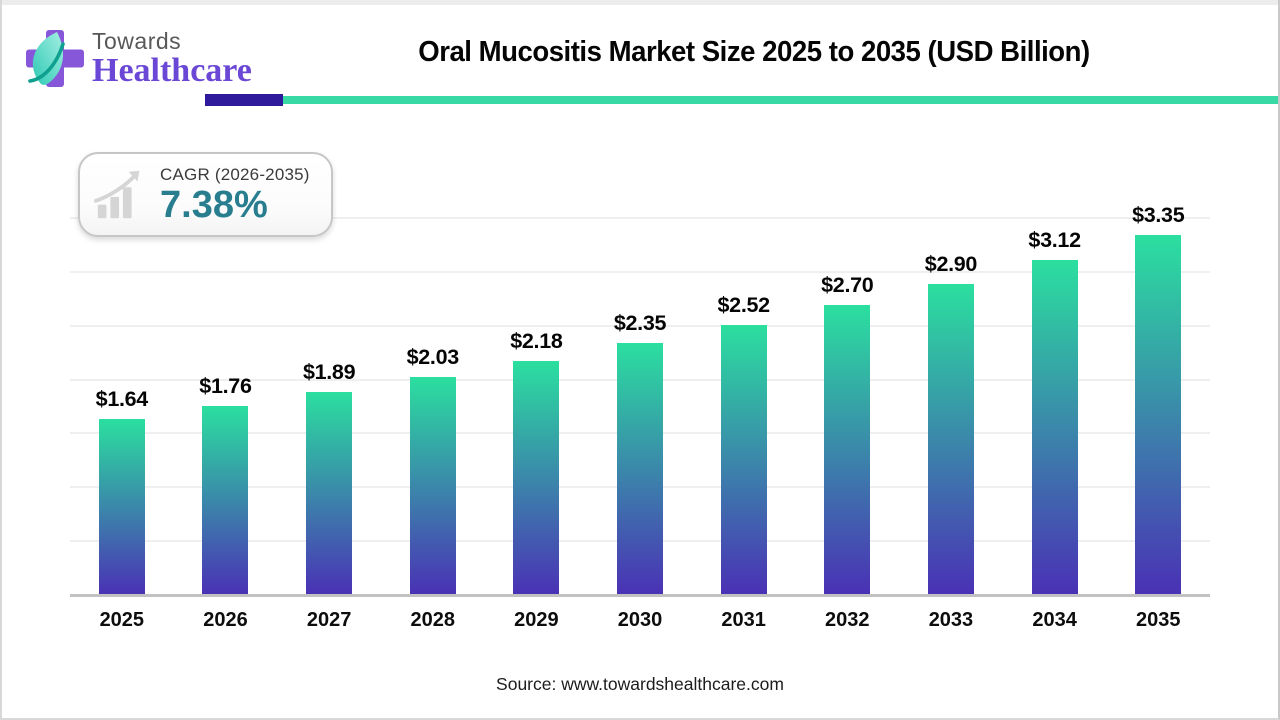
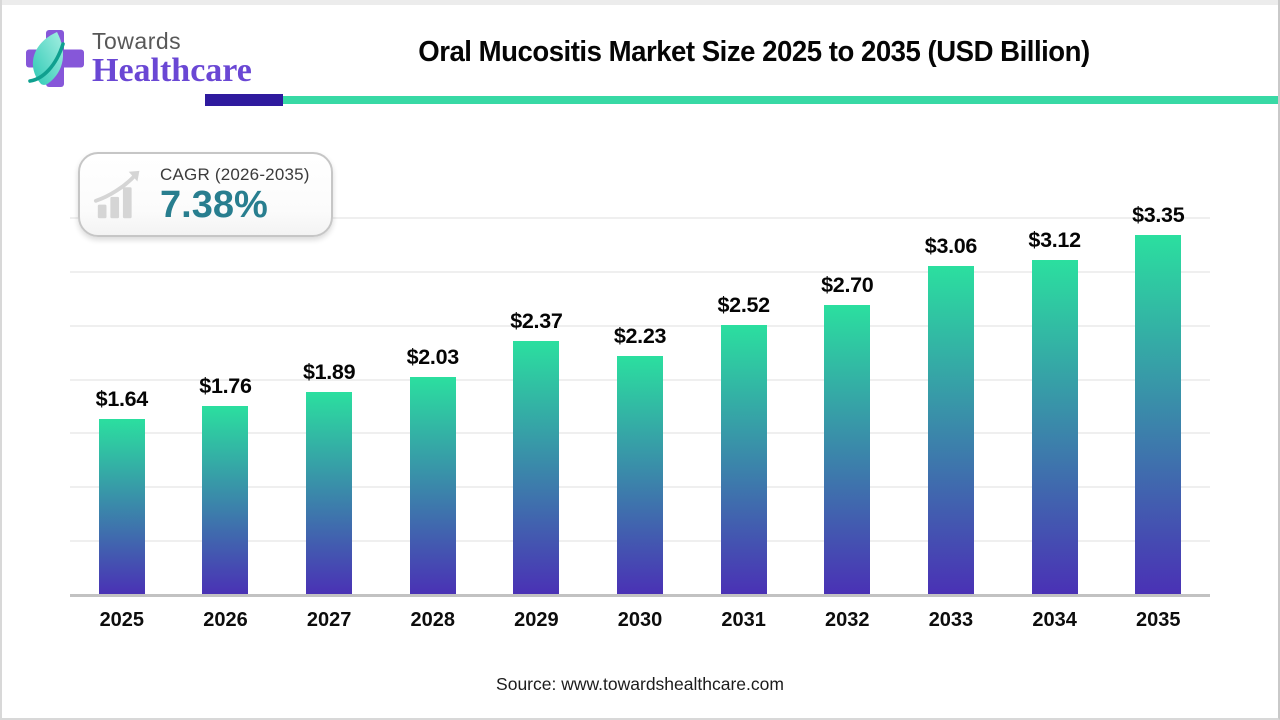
2029: $2.18 -> $2.37
2030: $2.35 -> $2.23
2033: $2.90 -> $3.06
